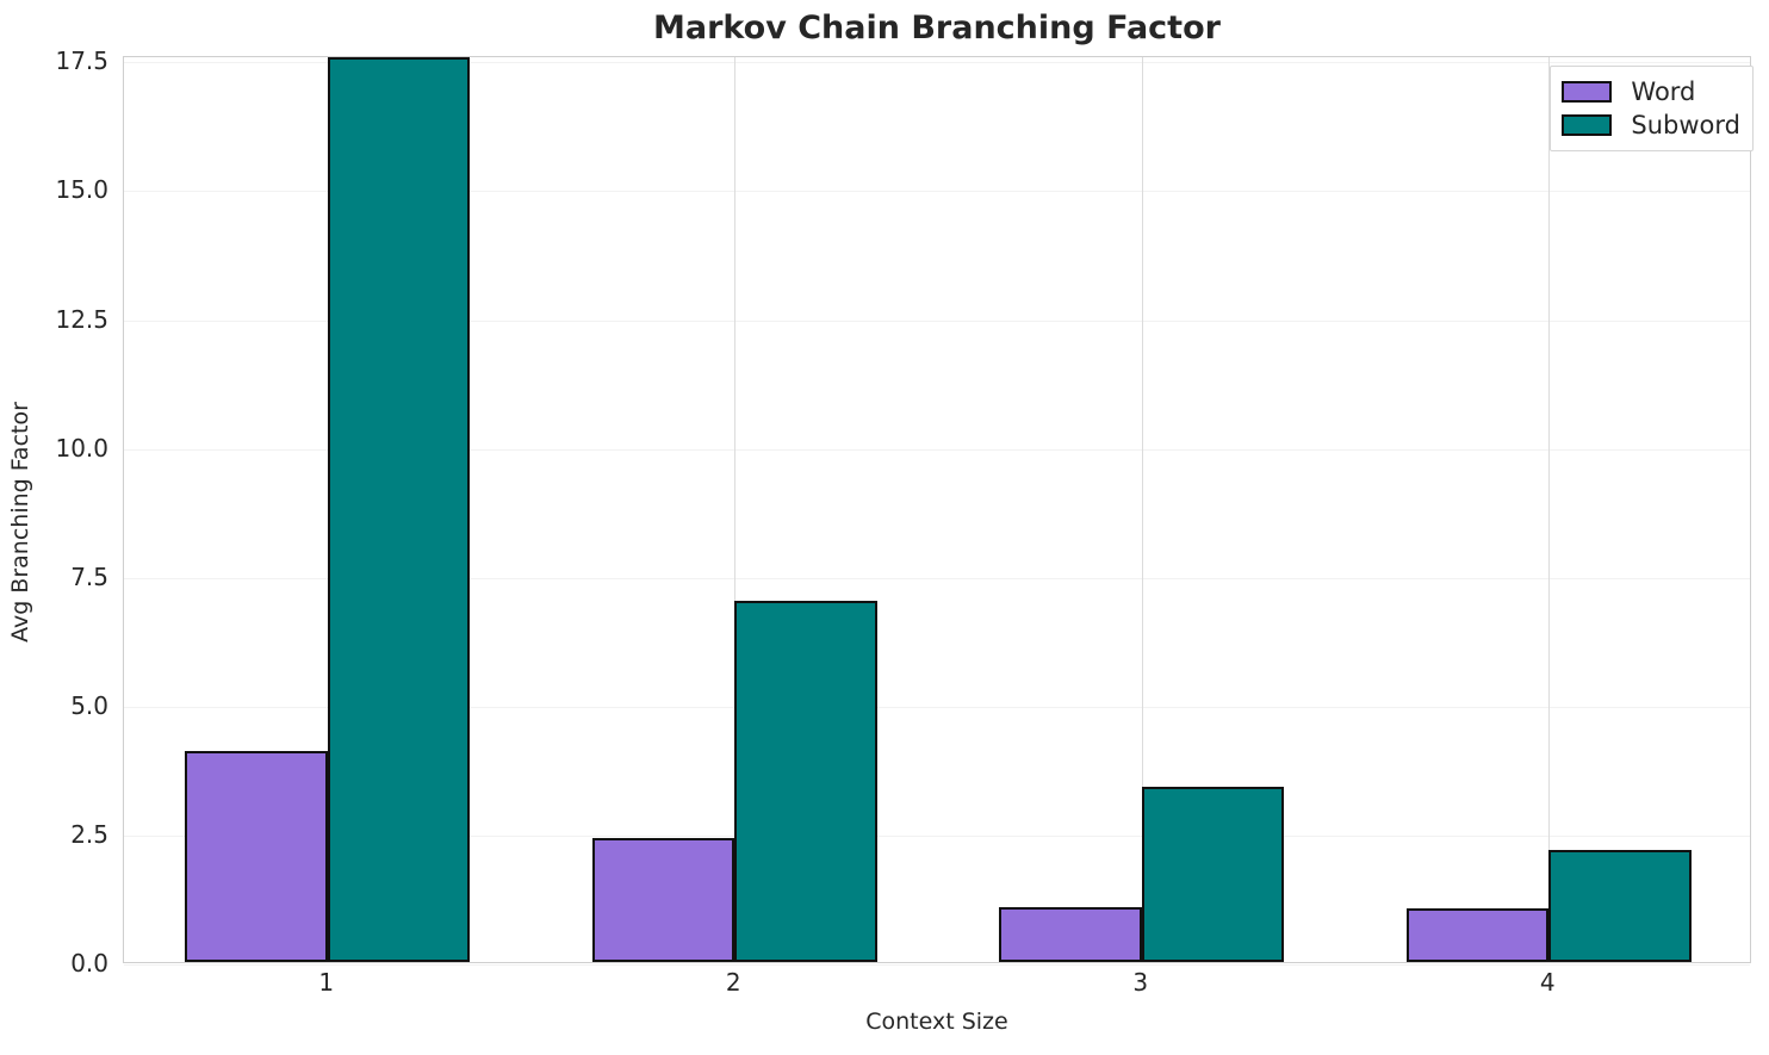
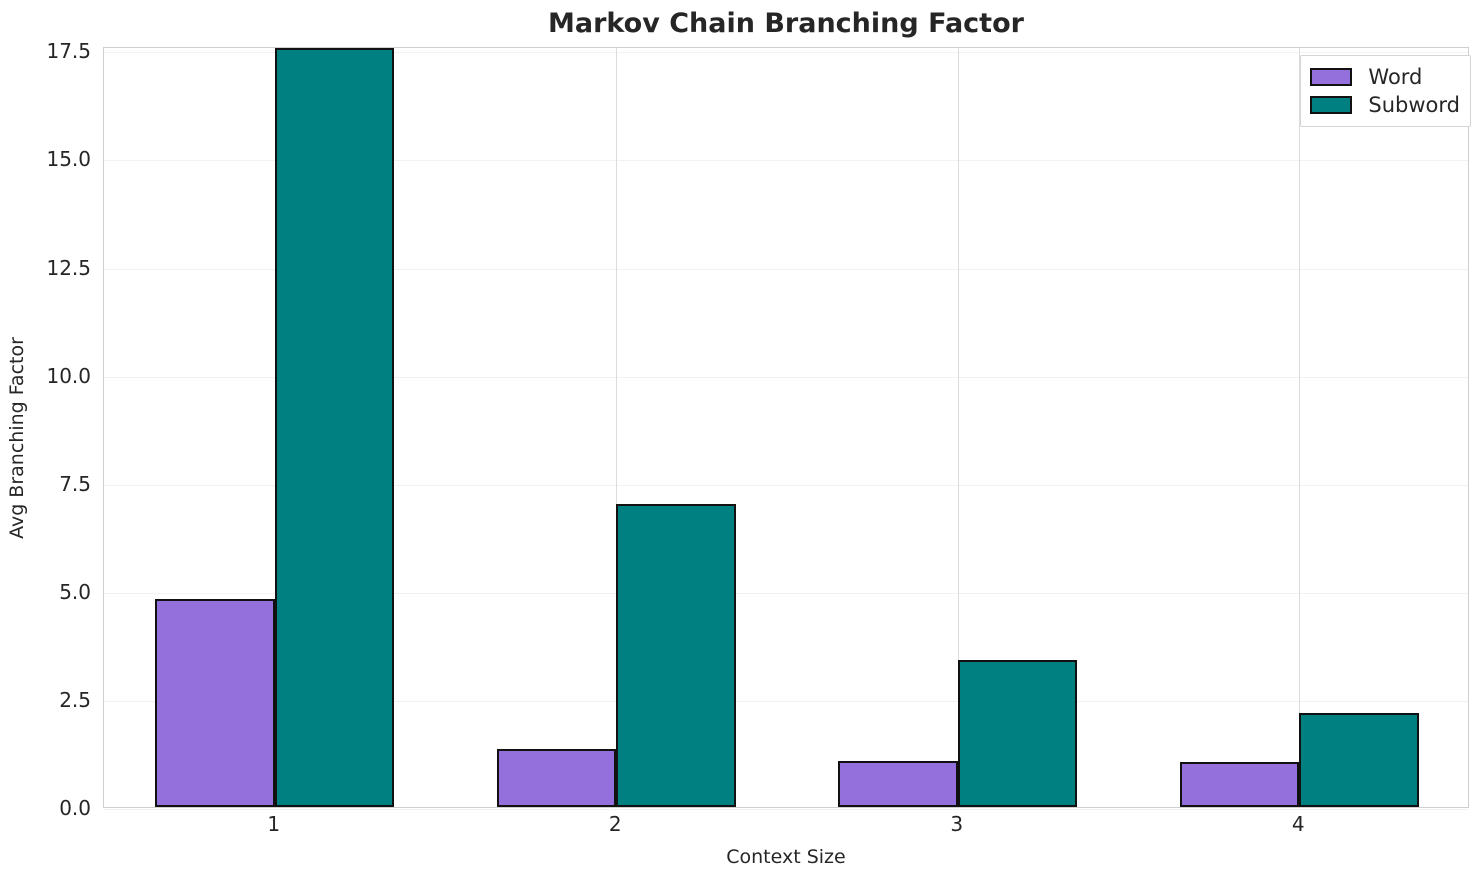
Word/1: 4.1 -> 4.8
Word/2: 2.4 -> 1.3
